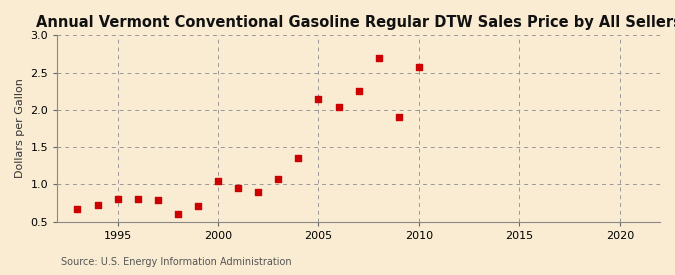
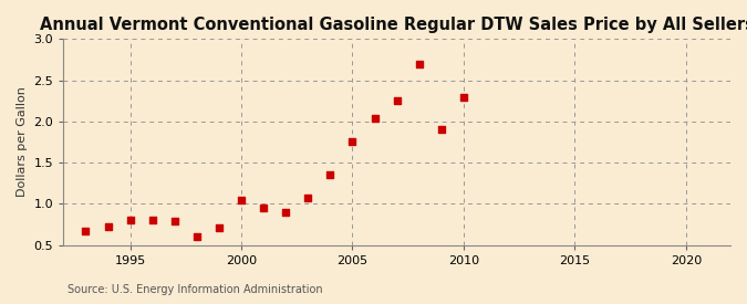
2005: 2.14 -> 1.76
2010: 2.58 -> 2.29
